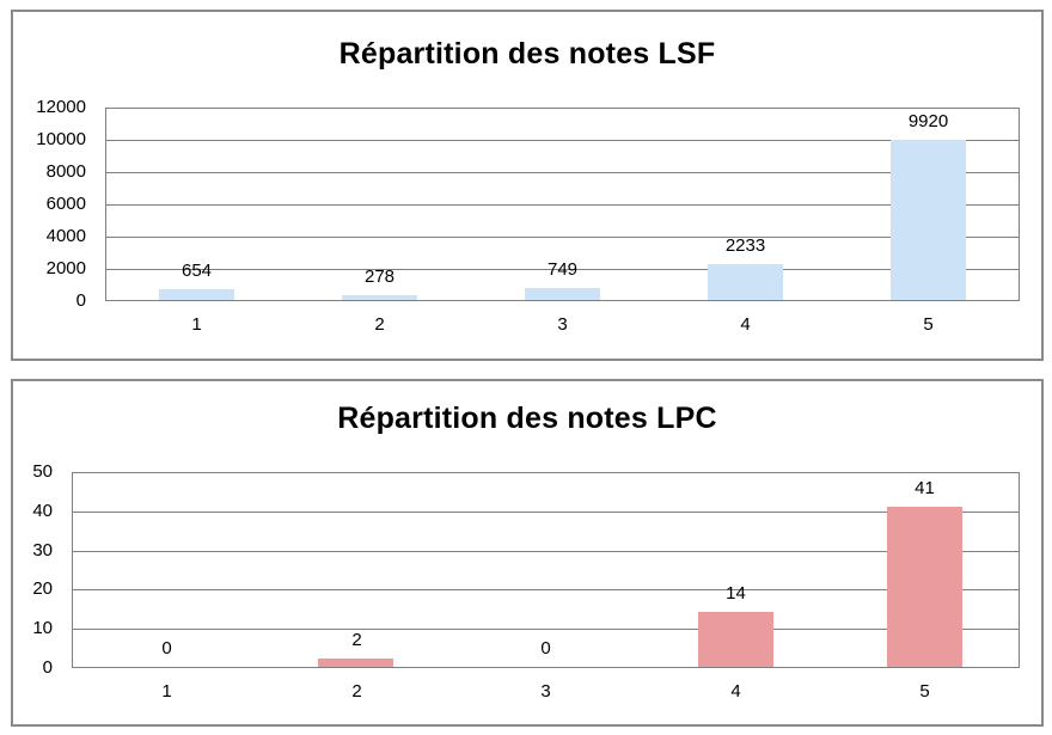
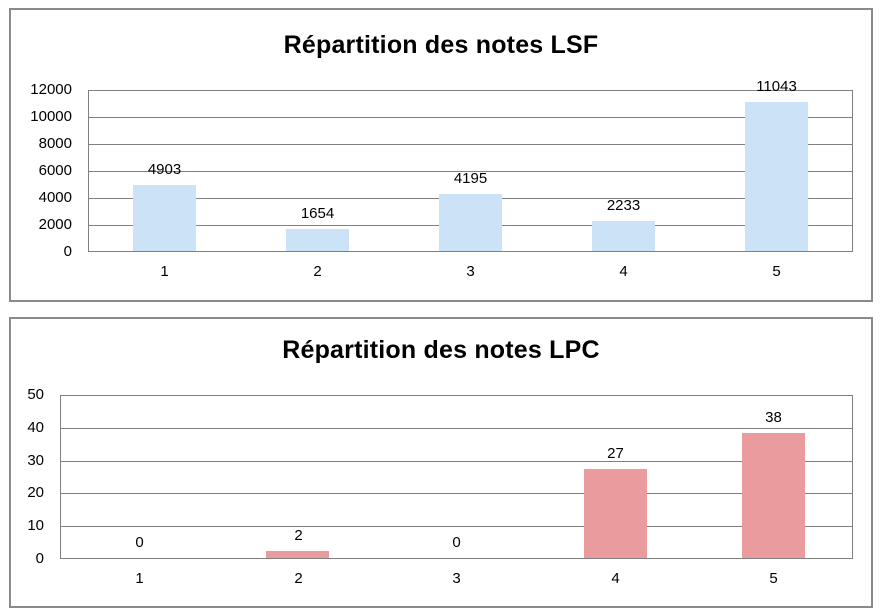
Répartition des notes LSF/1: 654 -> 4903
Répartition des notes LSF/2: 278 -> 1654
Répartition des notes LSF/3: 749 -> 4195
Répartition des notes LSF/5: 9920 -> 11043
Répartition des notes LPC/4: 14 -> 27
Répartition des notes LPC/5: 41 -> 38
